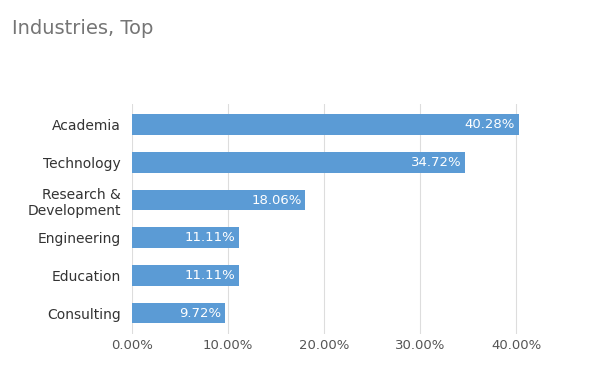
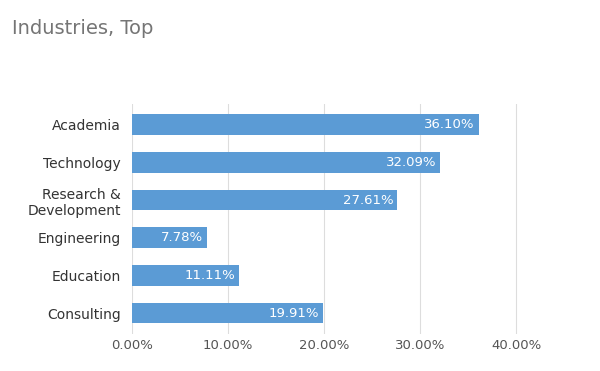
Academia: 40.28% -> 36.10%
Technology: 34.72% -> 32.09%
Research & Development: 18.06% -> 27.61%
Engineering: 11.11% -> 7.78%
Consulting: 9.72% -> 19.91%
